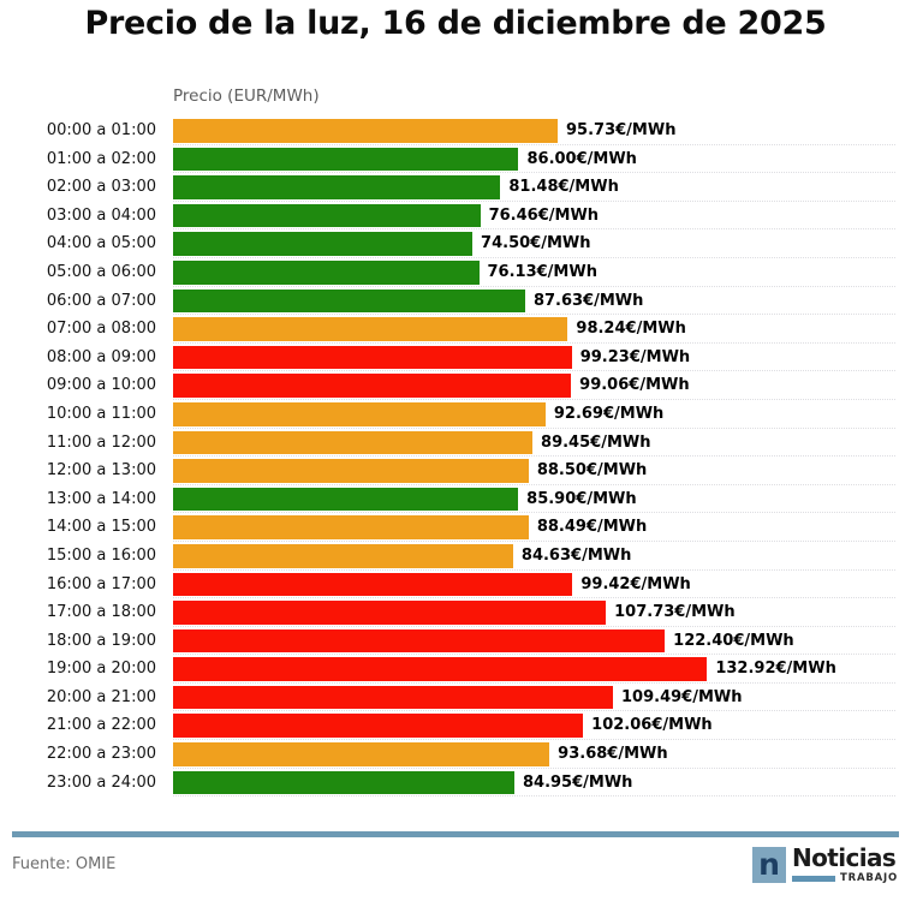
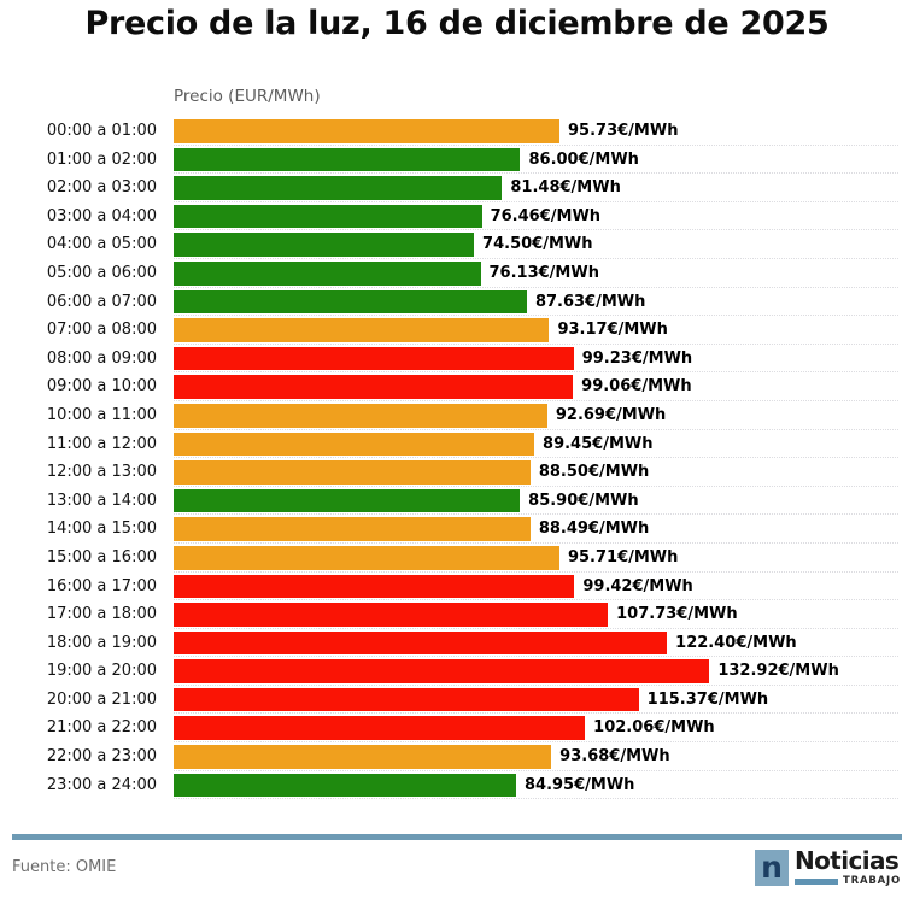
07:00 a 08:00: 98.24 -> 93.17
15:00 a 16:00: 84.63 -> 95.71
20:00 a 21:00: 109.49 -> 115.37
